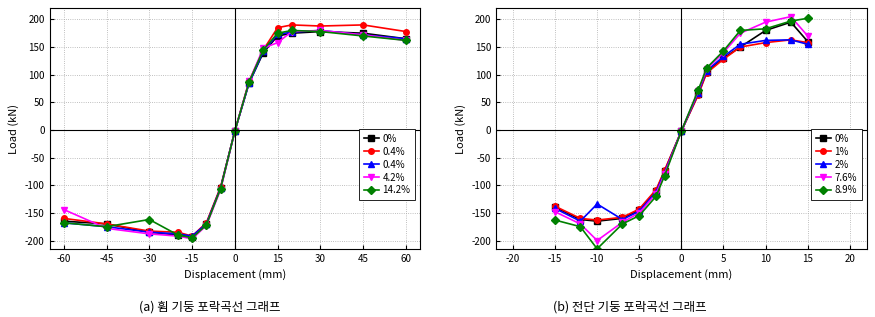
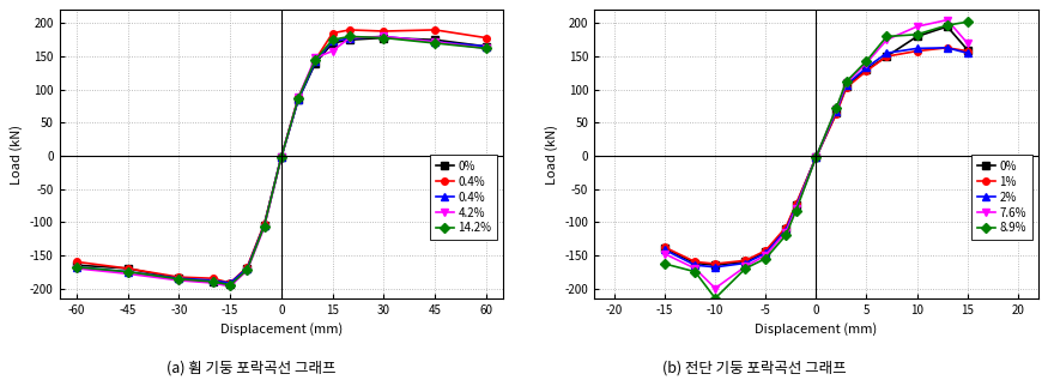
4.2%/-60: -144 -> -170
14.2%/-30: -162 -> -186
2%/-10: -134 -> -168
